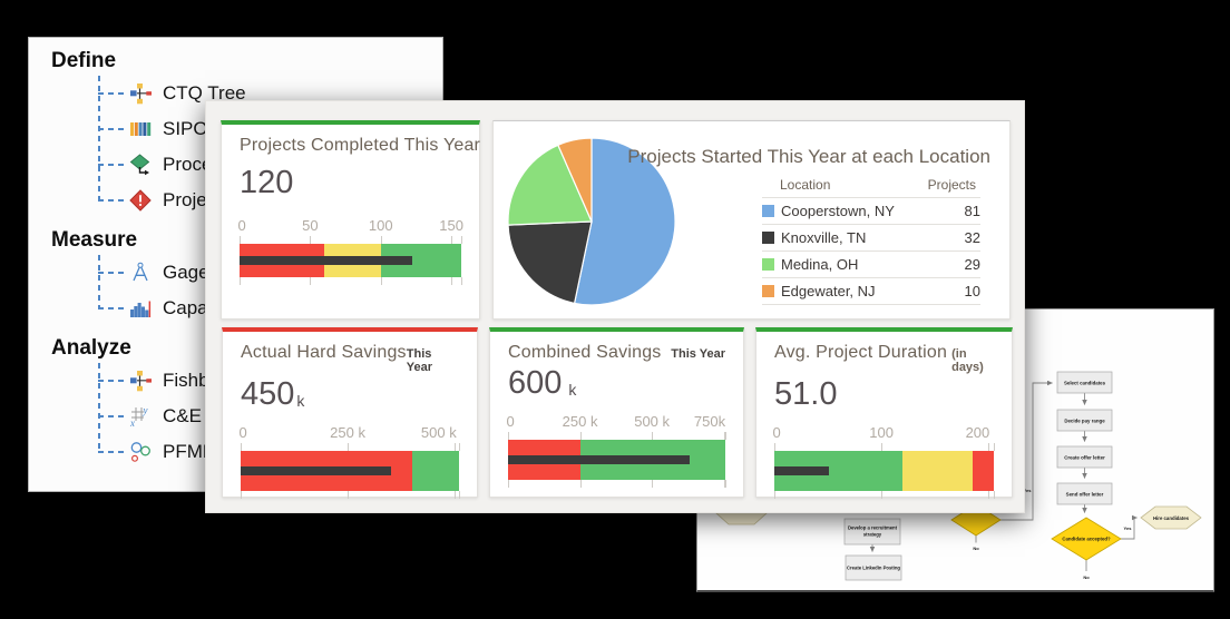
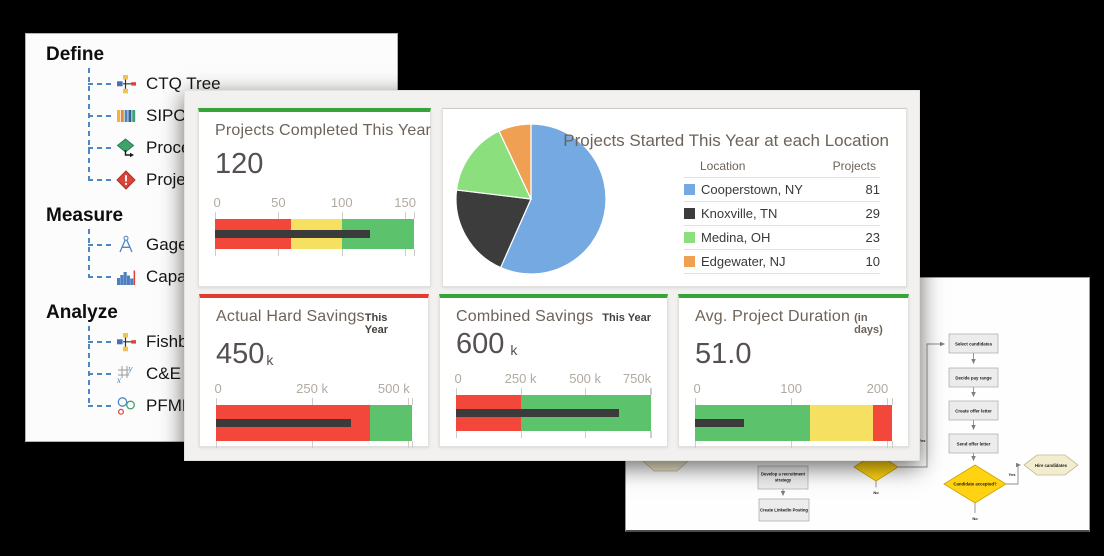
Projects Started This Year at each Location/Knoxville, TN: 32 -> 29
Projects Started This Year at each Location/Medina, OH: 29 -> 23
